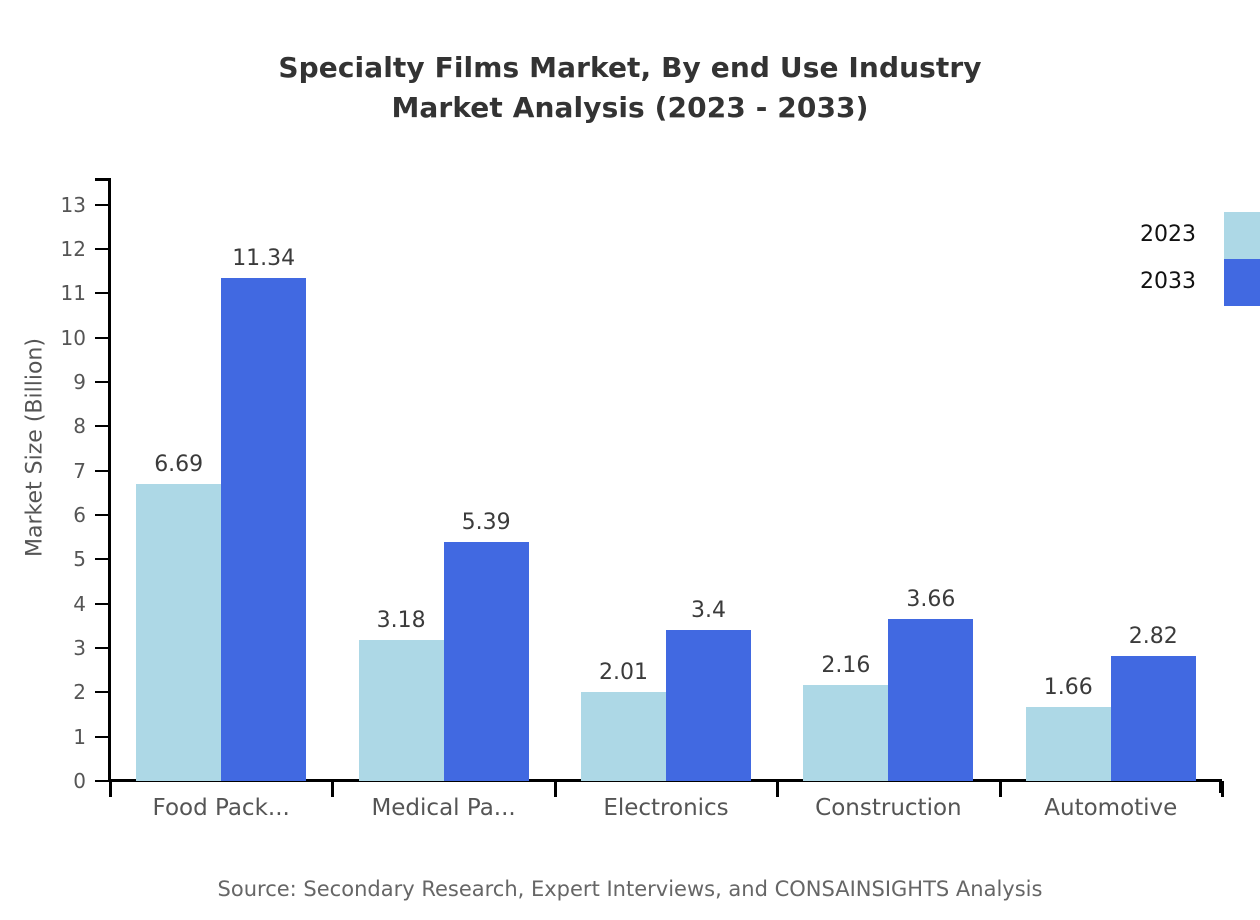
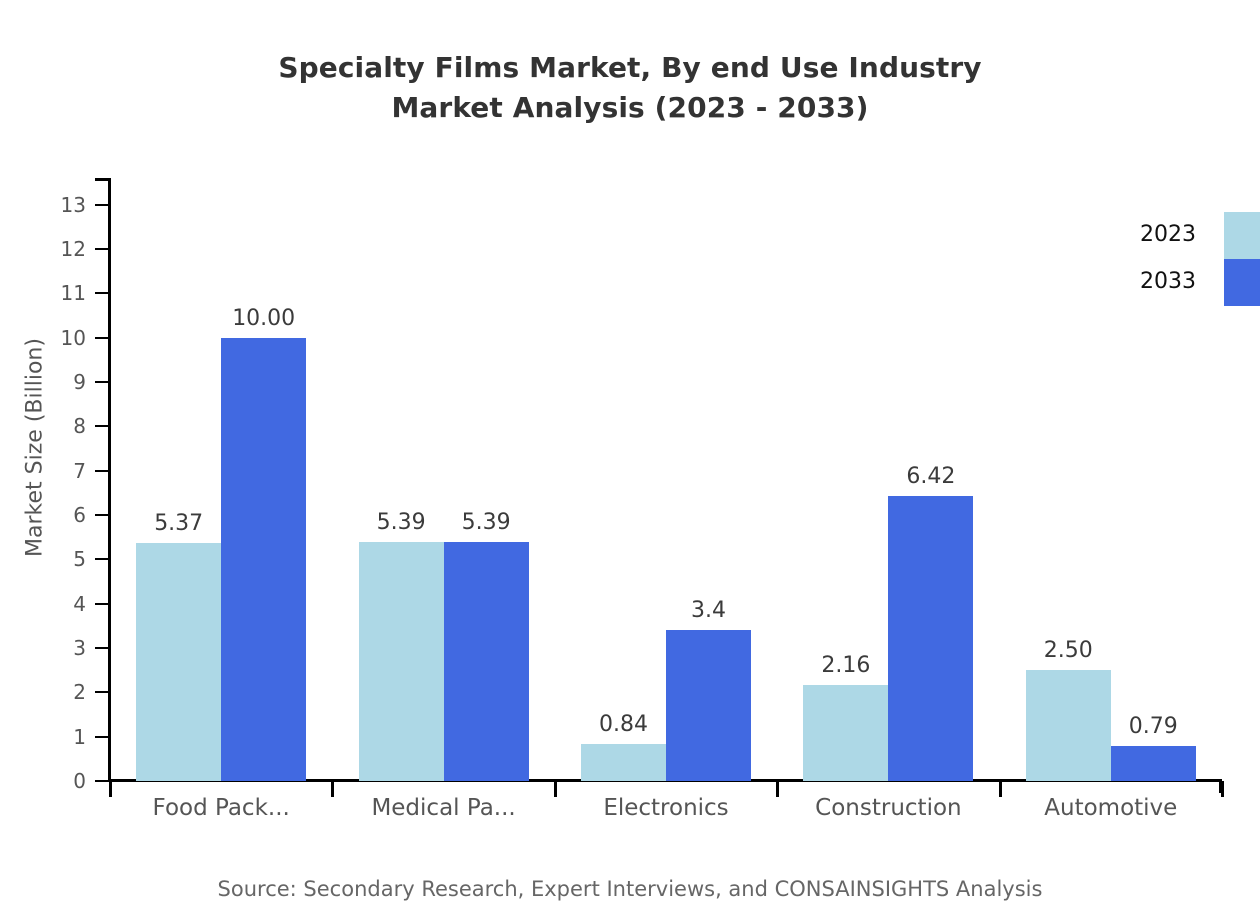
2023/Food Pack...: 6.69 -> 5.37
2033/Food Pack...: 11.34 -> 10.00
2023/Medical Pa...: 3.18 -> 5.39
2023/Electronics: 2.01 -> 0.84
2033/Construction: 3.66 -> 6.42
2023/Automotive: 1.66 -> 2.50
2033/Automotive: 2.82 -> 0.79
